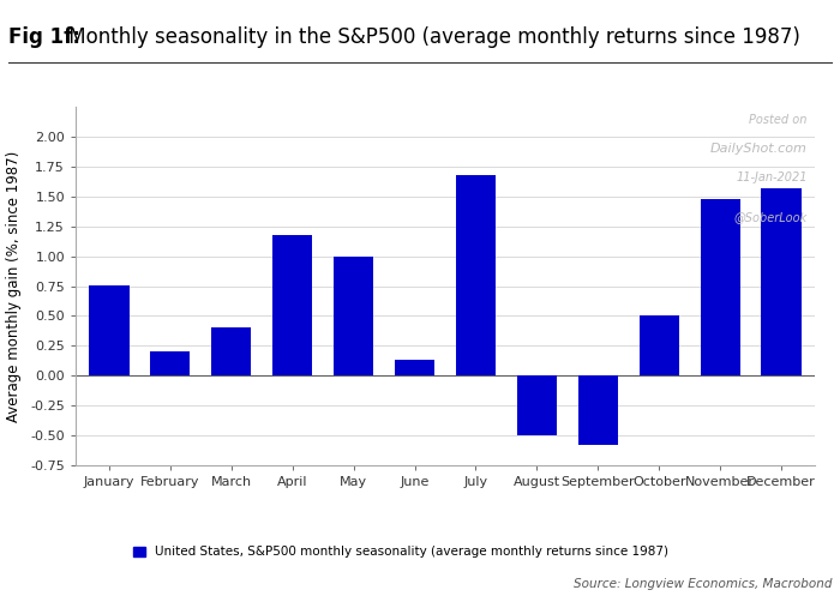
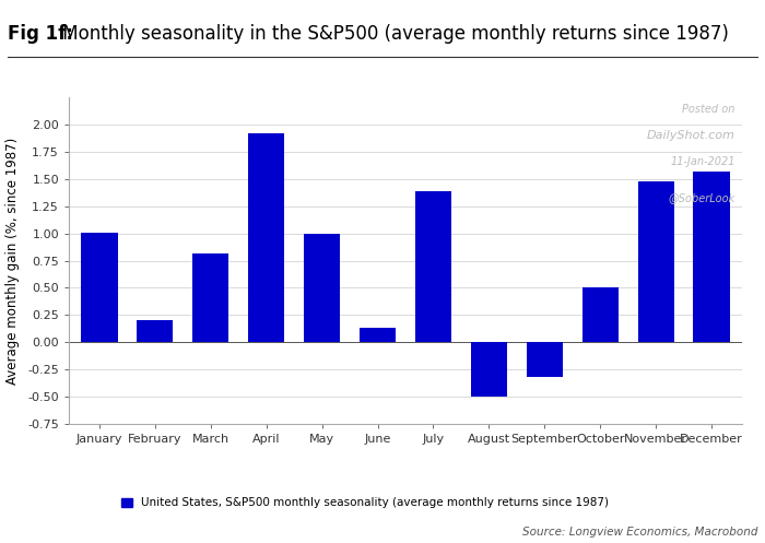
January: 0.76 -> 1.01
March: 0.40 -> 0.82
April: 1.18 -> 1.92
July: 1.68 -> 1.39
September: -0.58 -> -0.32
